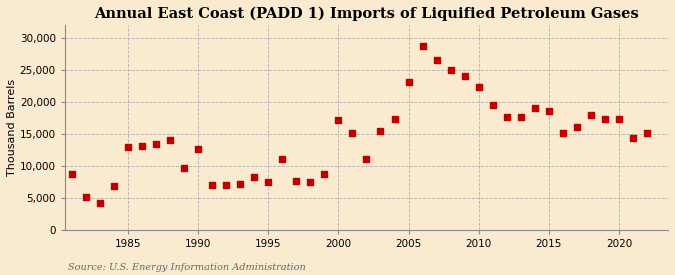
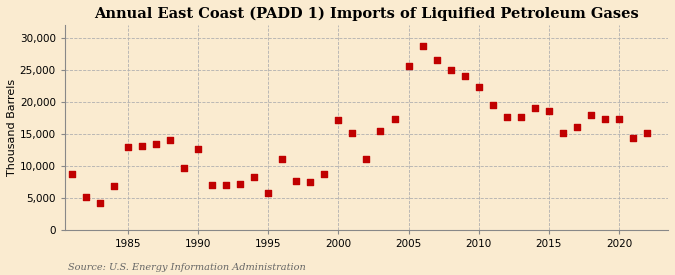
1995: 7,400 -> 5,800
2005: 23,200 -> 25,600
